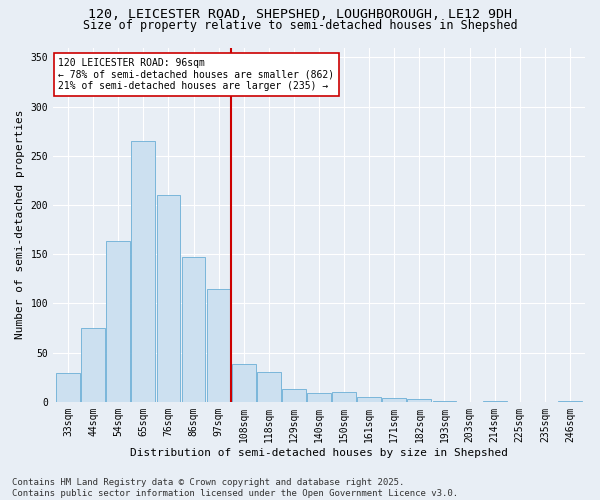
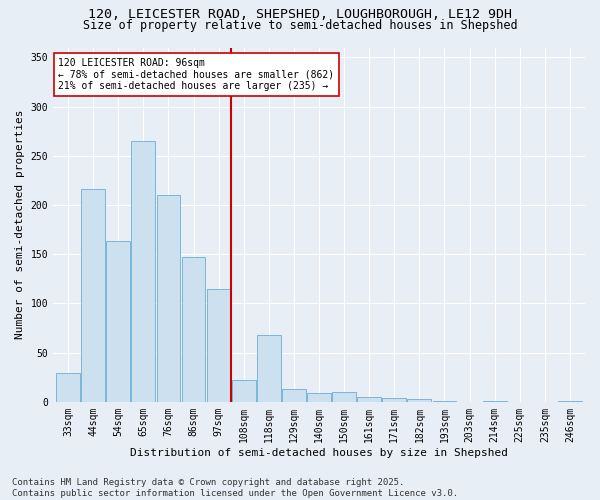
44sqm: 75 -> 216
108sqm: 38 -> 22
118sqm: 30 -> 68
